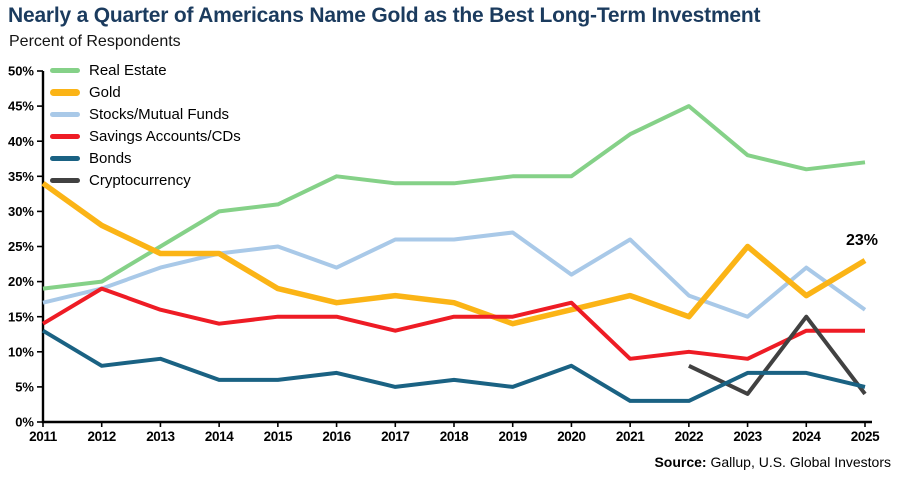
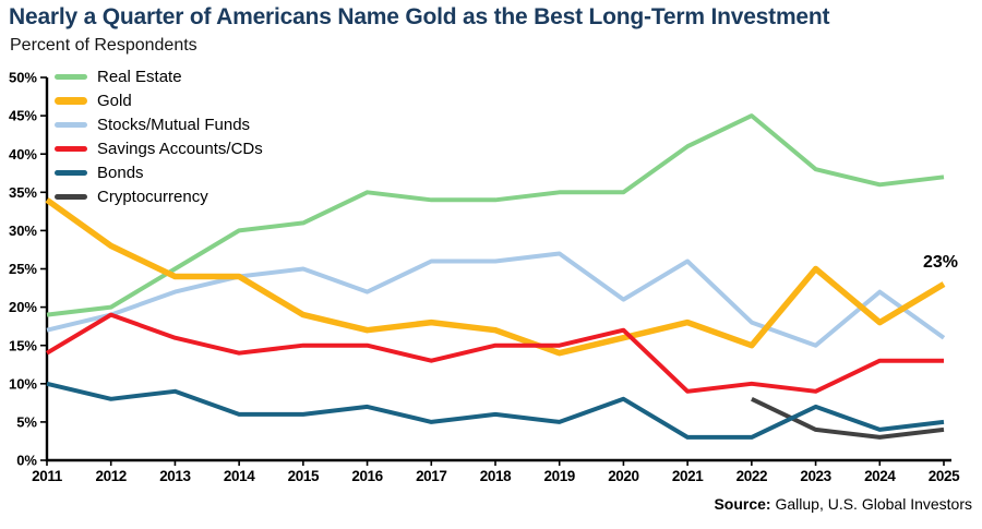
Bonds/2011: 13% -> 10%
Bonds/2024: 7% -> 4%
Cryptocurrency/2024: 15% -> 3%
